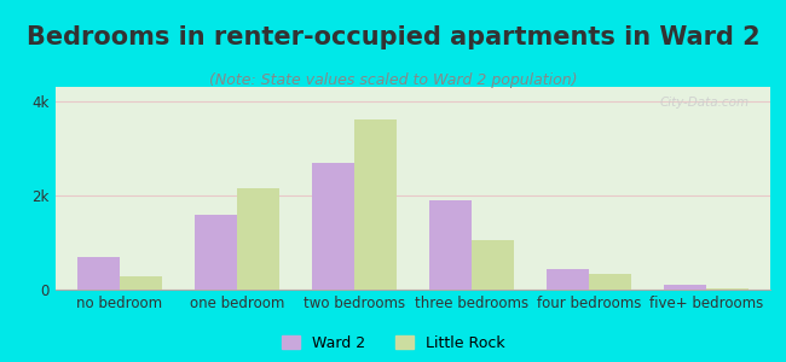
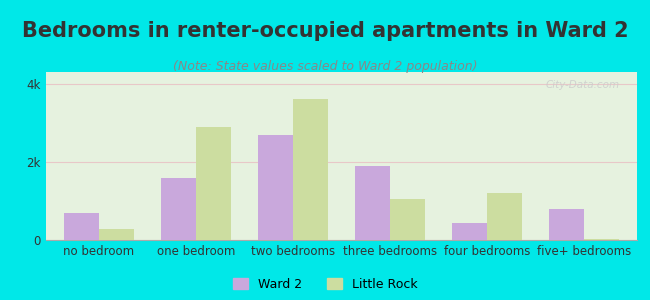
Little Rock/one bedroom: 2.15k -> 2.90k
Little Rock/four bedrooms: 0.32k -> 1.20k
Ward 2/five+ bedrooms: 0.11k -> 0.80k
